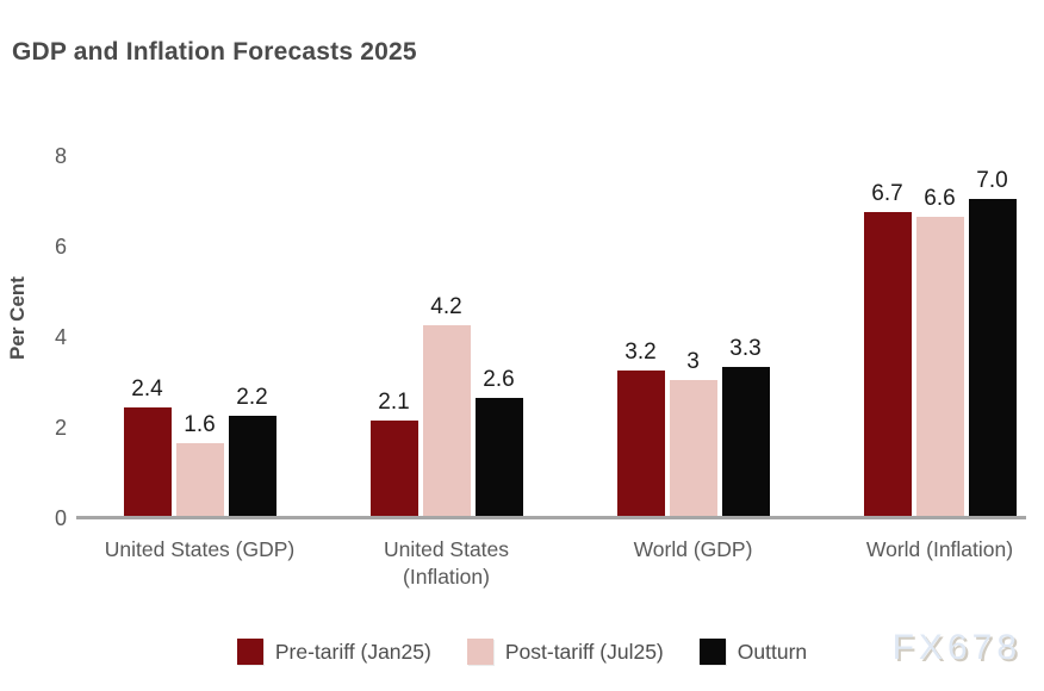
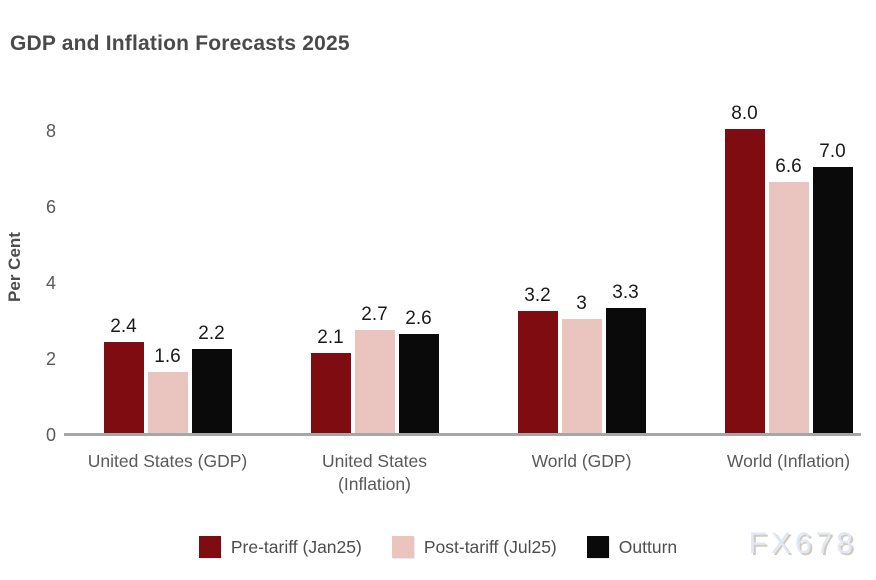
Post-tariff (Jul25)/United States (Inflation): 4.2 -> 2.7
Pre-tariff (Jan25)/World (Inflation): 6.7 -> 8.0
